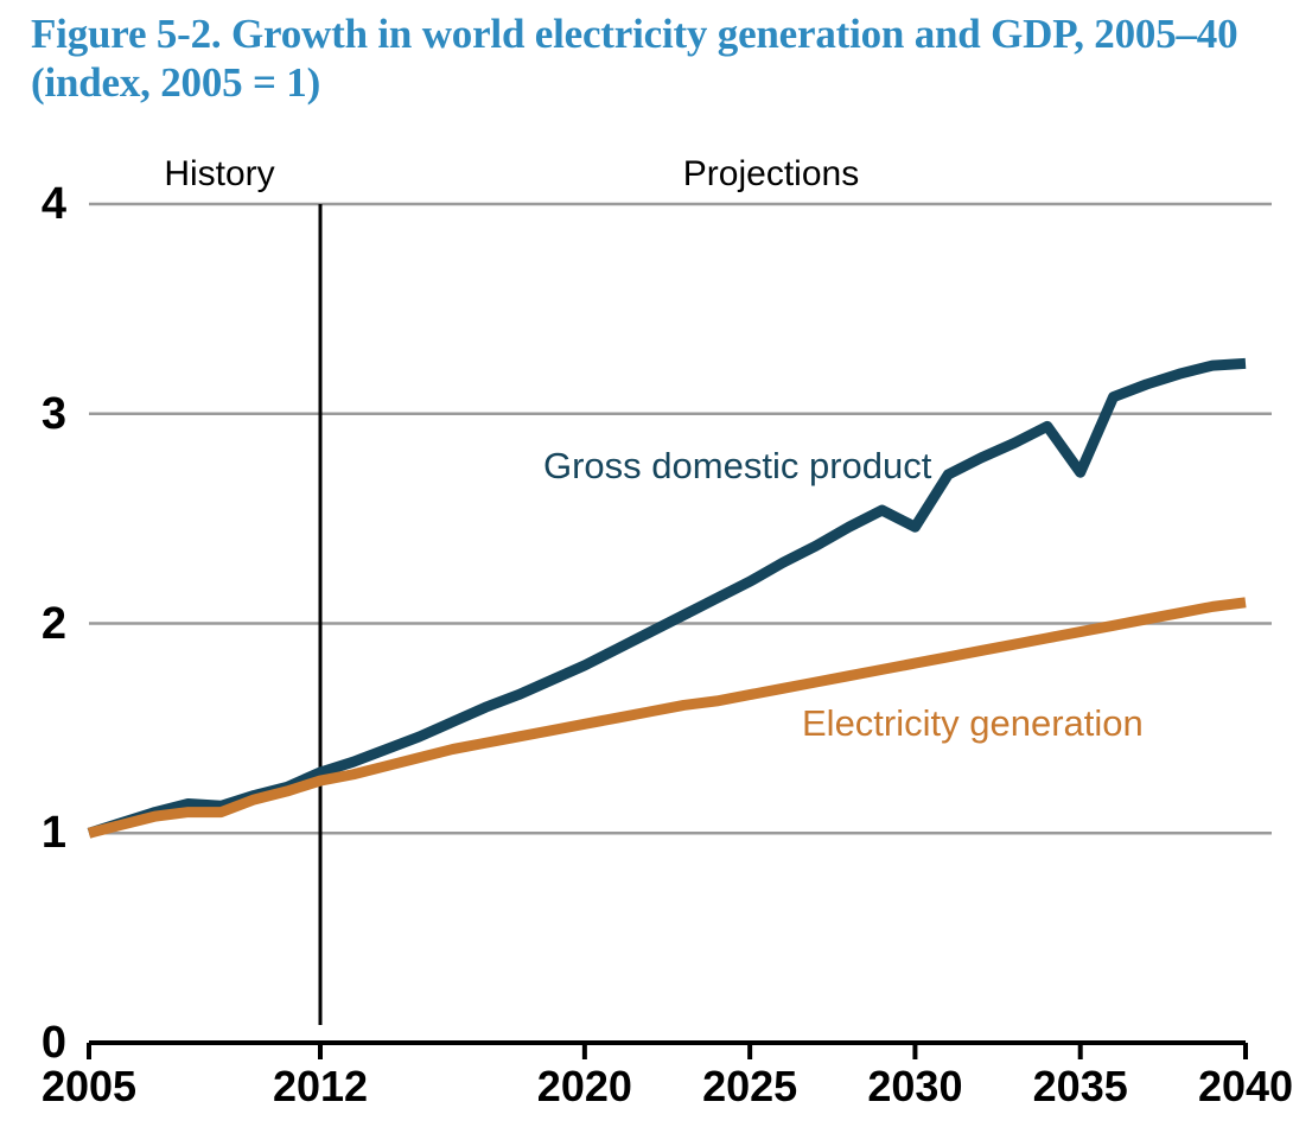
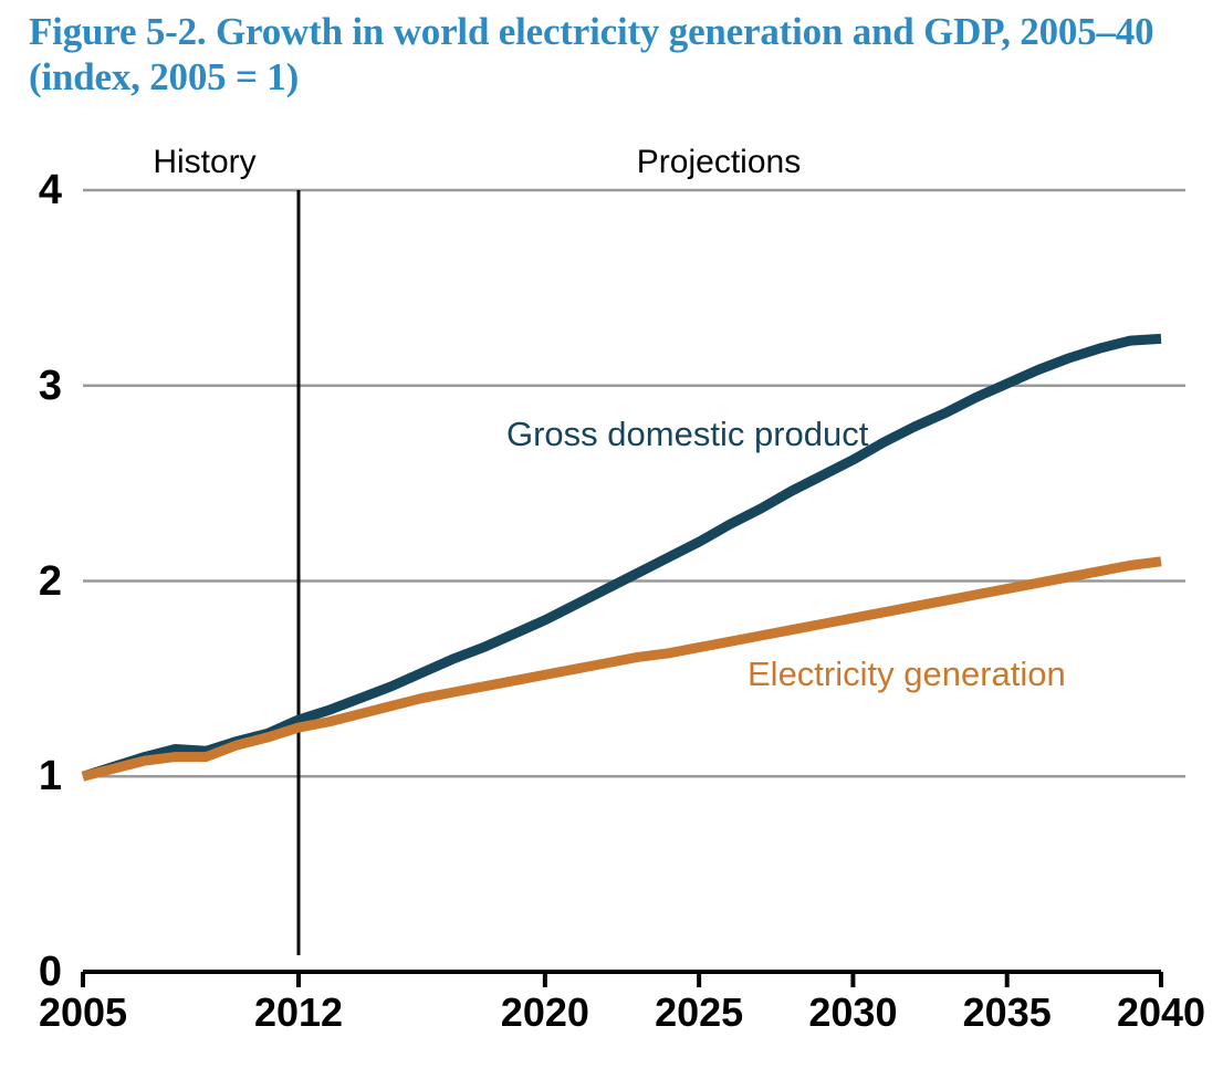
Gross domestic product/2030: 2.46 -> 2.62
Gross domestic product/2035: 2.72 -> 3.01
